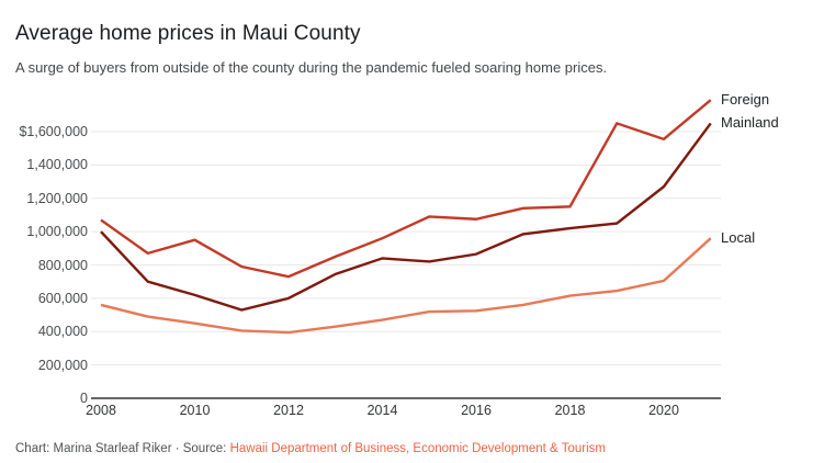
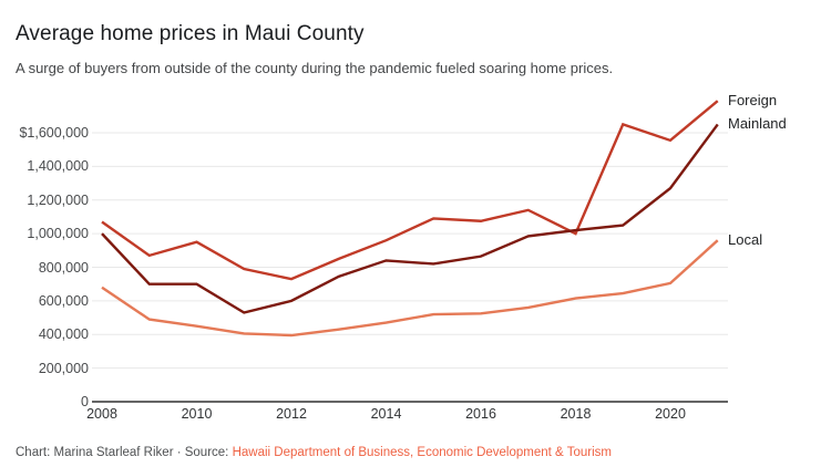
Local/2008: $560000 -> $680000
Mainland/2010: $620000 -> $700000
Foreign/2018: $1150000 -> $1000000
